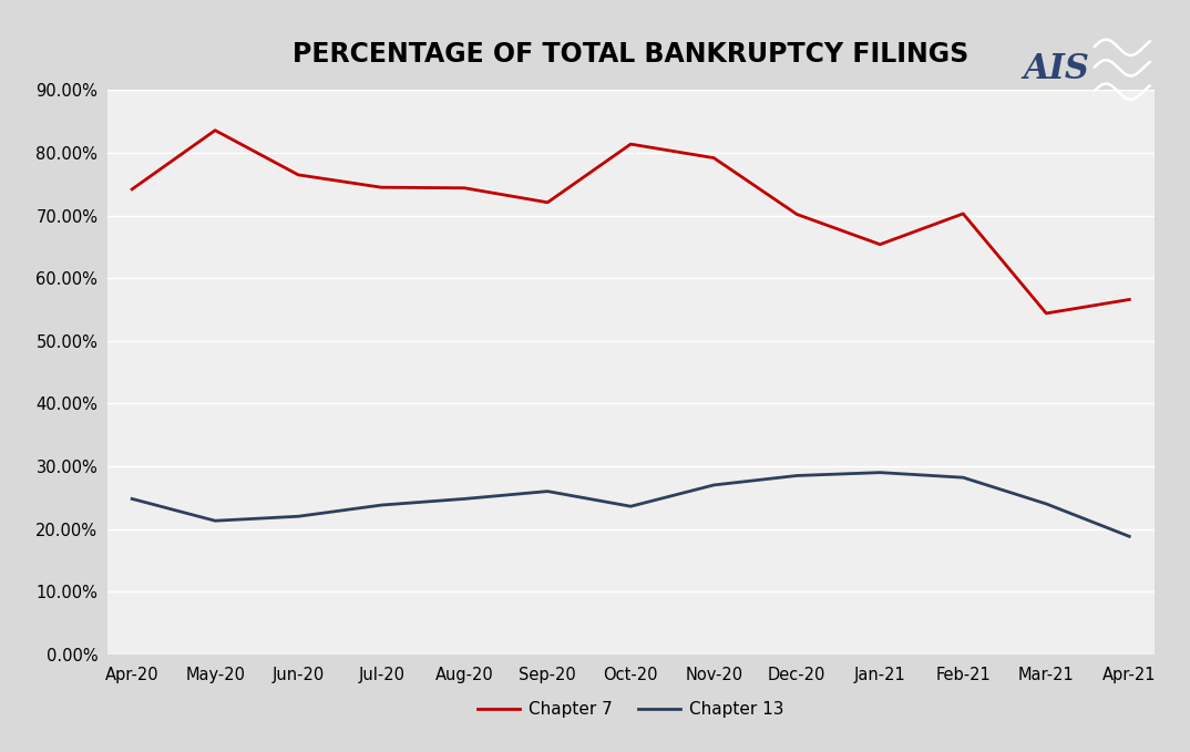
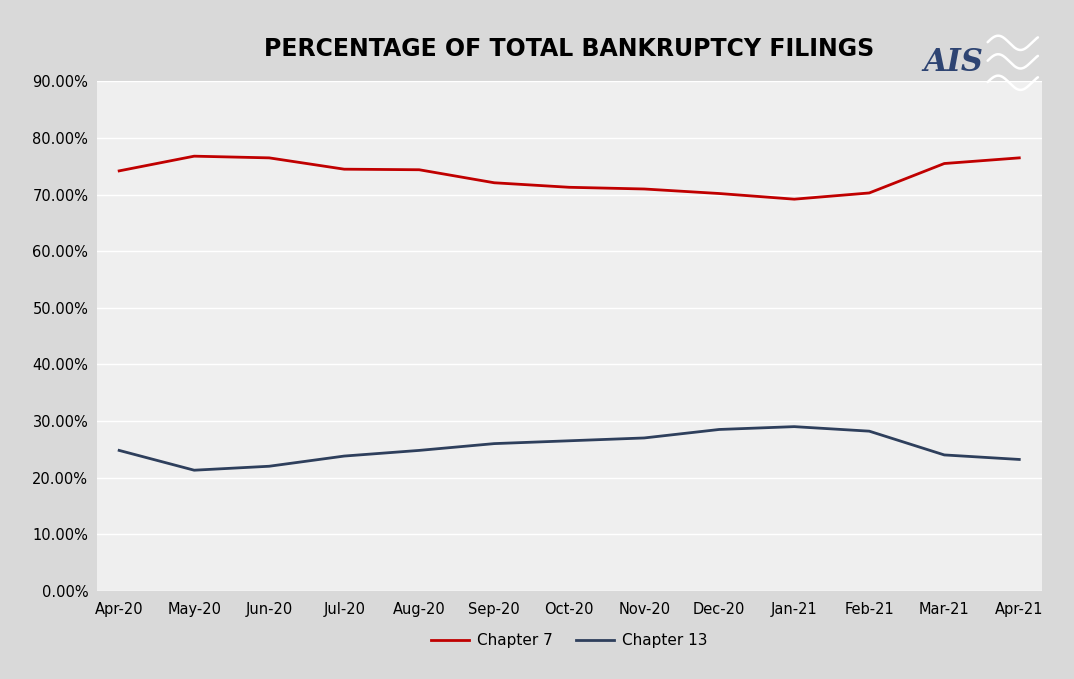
PERCENTAGE OF TOTAL BANKRUPTCY FILINGS/Chapter 7/May-20: 83.6% -> 76.8%
PERCENTAGE OF TOTAL BANKRUPTCY FILINGS/Chapter 7/Oct-20: 81.4% -> 71.3%
PERCENTAGE OF TOTAL BANKRUPTCY FILINGS/Chapter 13/Oct-20: 23.6% -> 26.5%
PERCENTAGE OF TOTAL BANKRUPTCY FILINGS/Chapter 7/Nov-20: 79.2% -> 71.0%
PERCENTAGE OF TOTAL BANKRUPTCY FILINGS/Chapter 7/Jan-21: 65.4% -> 69.2%
PERCENTAGE OF TOTAL BANKRUPTCY FILINGS/Chapter 7/Mar-21: 54.4% -> 75.5%
PERCENTAGE OF TOTAL BANKRUPTCY FILINGS/Chapter 7/Apr-21: 56.6% -> 76.5%
PERCENTAGE OF TOTAL BANKRUPTCY FILINGS/Chapter 13/Apr-21: 18.8% -> 23.2%
